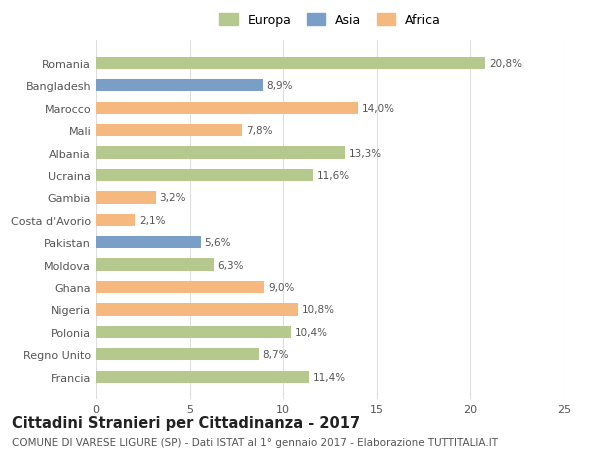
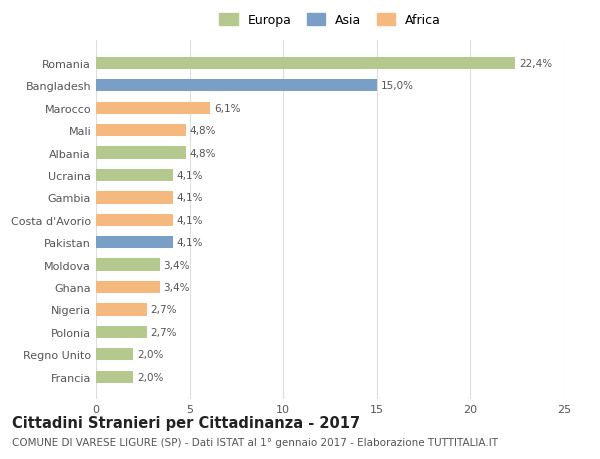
Romania: 20,8% -> 22,4%
Bangladesh: 8,9% -> 15,0%
Marocco: 14,0% -> 6,1%
Mali: 7,8% -> 4,8%
Albania: 13,3% -> 4,8%
Ucraina: 11,6% -> 4,1%
Gambia: 3,2% -> 4,1%
Costa d'Avorio: 2,1% -> 4,1%
Pakistan: 5,6% -> 4,1%
Moldova: 6,3% -> 3,4%
Ghana: 9,0% -> 3,4%
Nigeria: 10,8% -> 2,7%
Polonia: 10,4% -> 2,7%
Regno Unito: 8,7% -> 2,0%
Francia: 11,4% -> 2,0%
